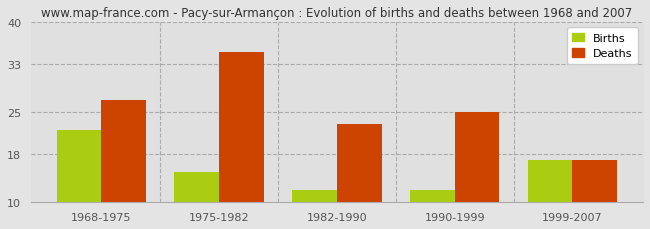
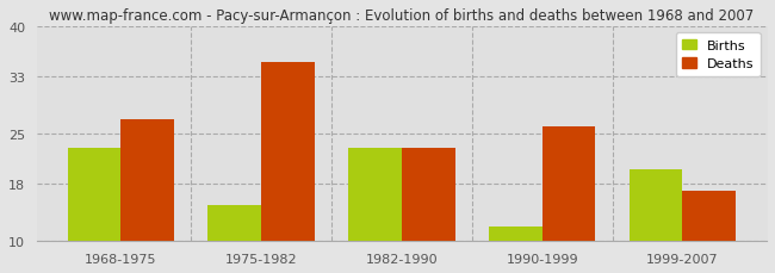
Births/1968-1975: 22 -> 23
Births/1982-1990: 12 -> 23
Deaths/1990-1999: 25 -> 26
Births/1999-2007: 17 -> 20
